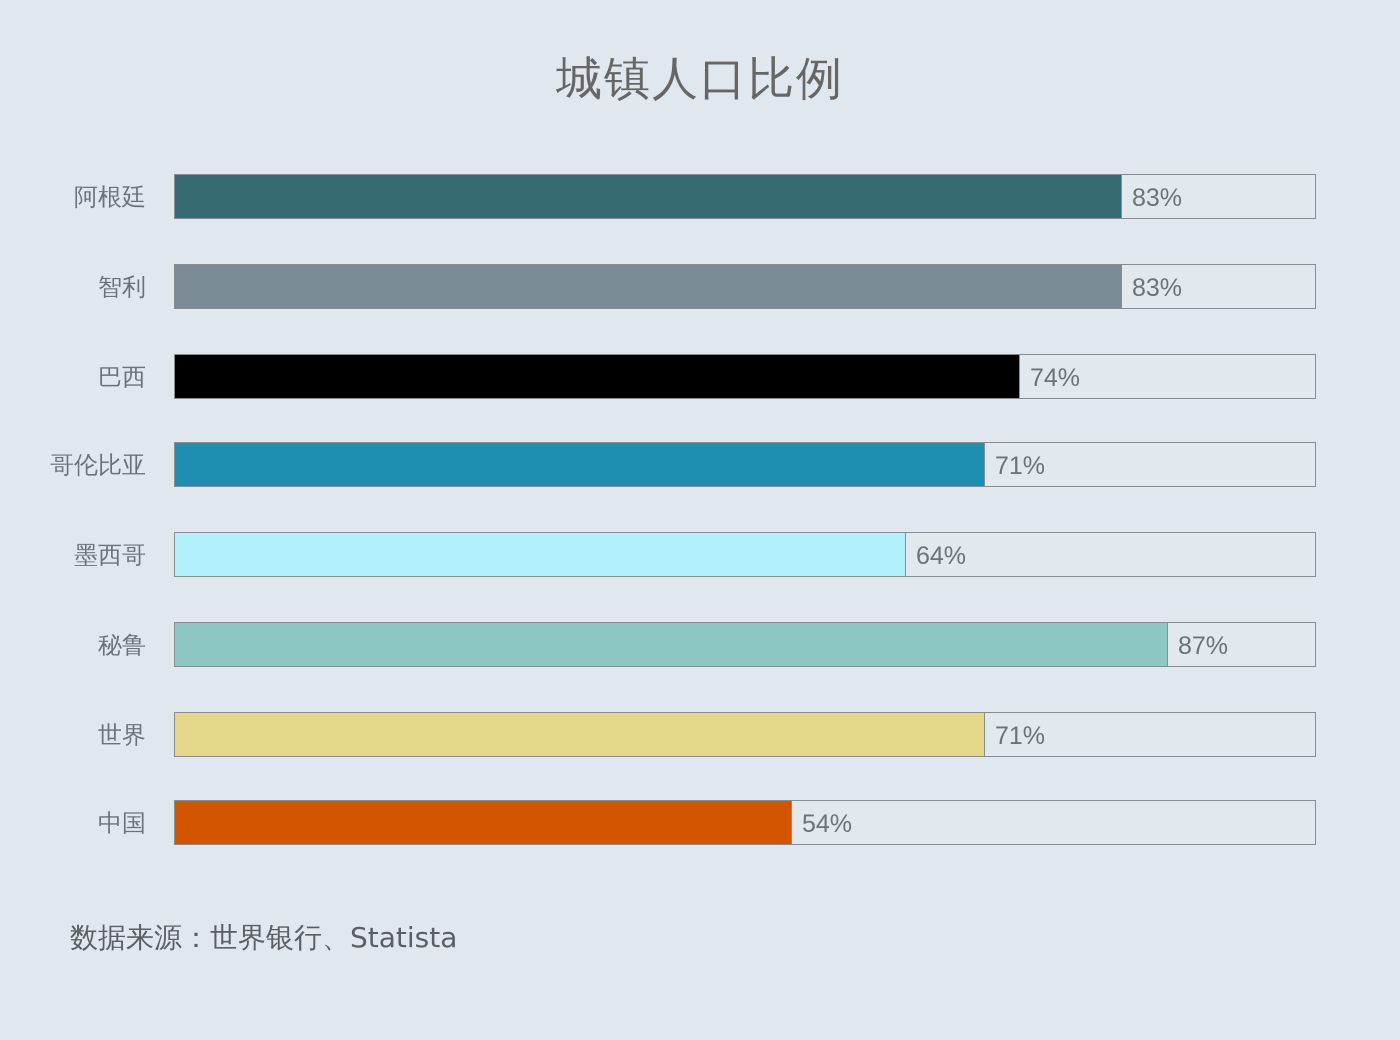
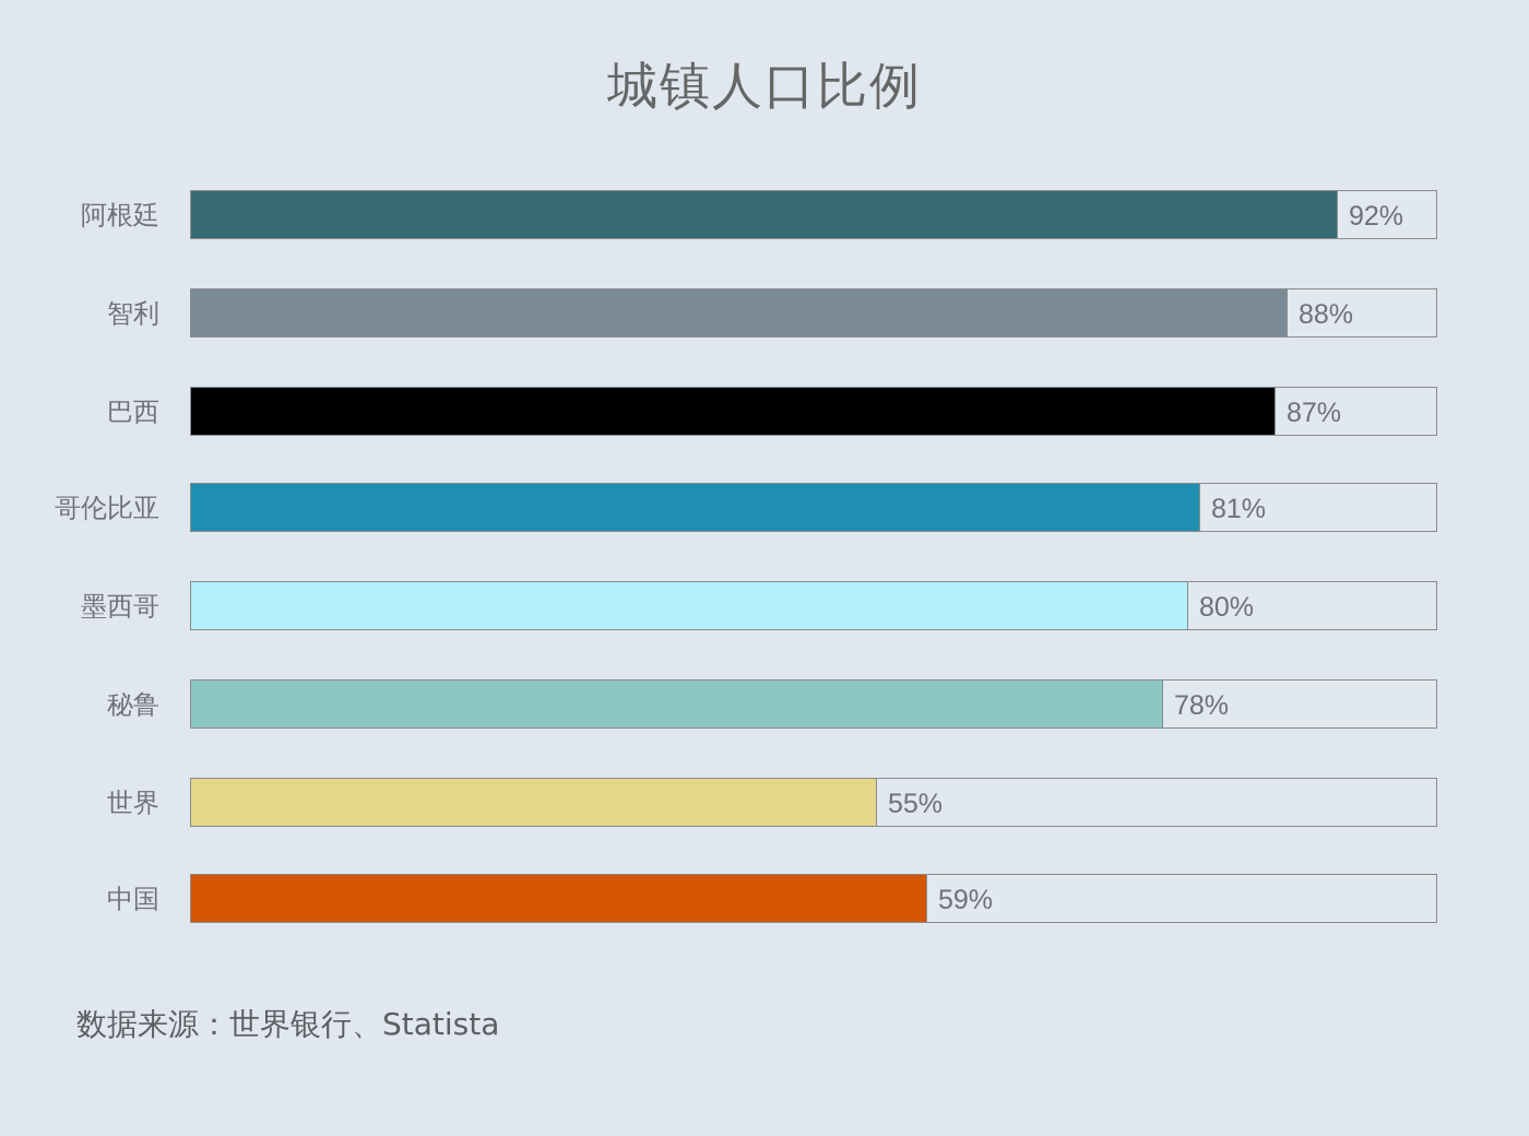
阿根廷: 83% -> 92%
智利: 83% -> 88%
巴西: 74% -> 87%
哥伦比亚: 71% -> 81%
墨西哥: 64% -> 80%
秘鲁: 87% -> 78%
世界: 71% -> 55%
中国: 54% -> 59%
